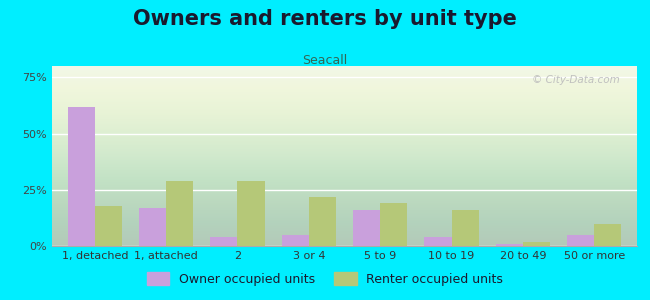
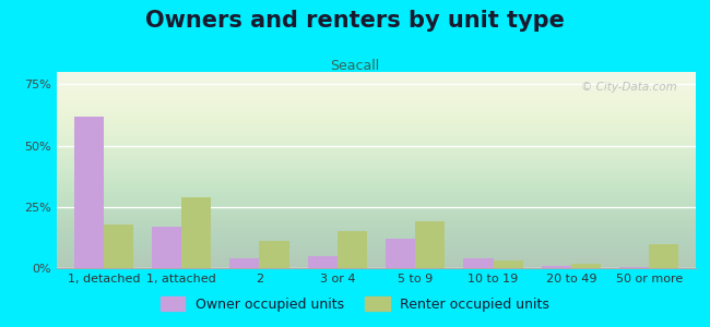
Renter occupied units/2: 29% -> 11%
Renter occupied units/3 or 4: 22% -> 15%
Owner occupied units/5 to 9: 16.0% -> 12.0%
Renter occupied units/10 to 19: 16% -> 3%
Owner occupied units/50 or more: 5.0% -> 0.5%
